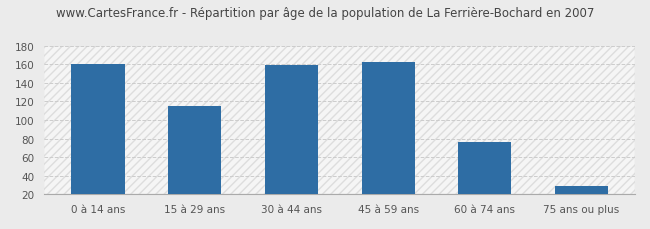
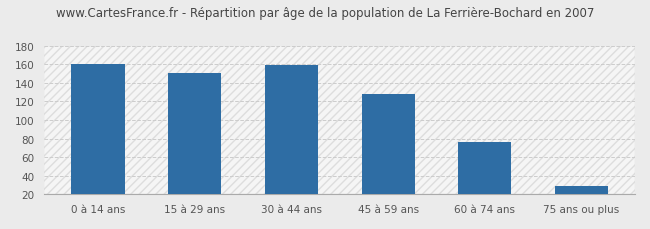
15 à 29 ans: 115 -> 150
45 à 59 ans: 162 -> 128
